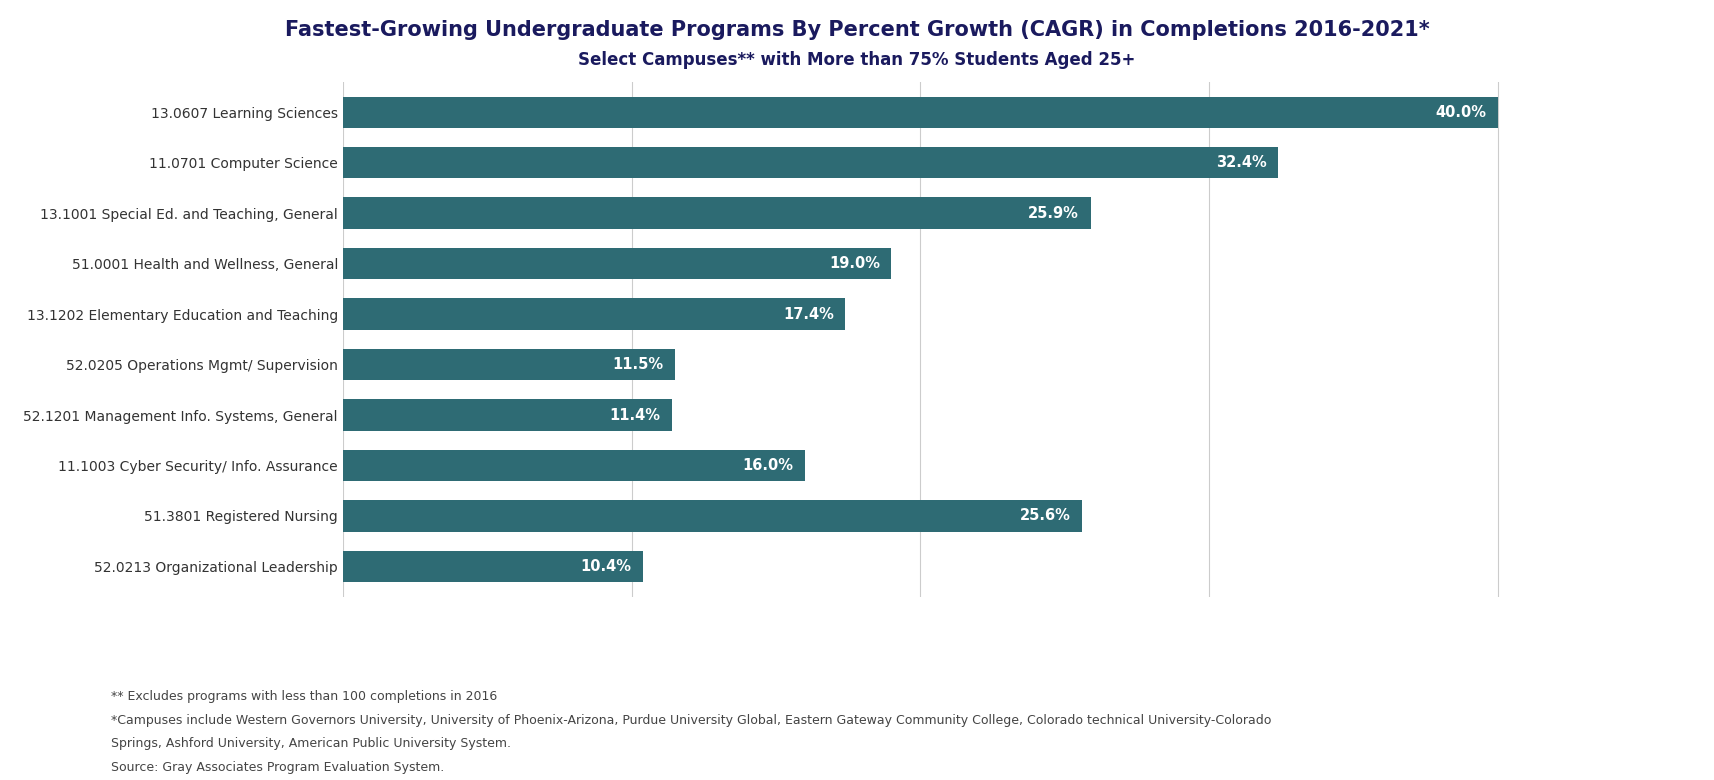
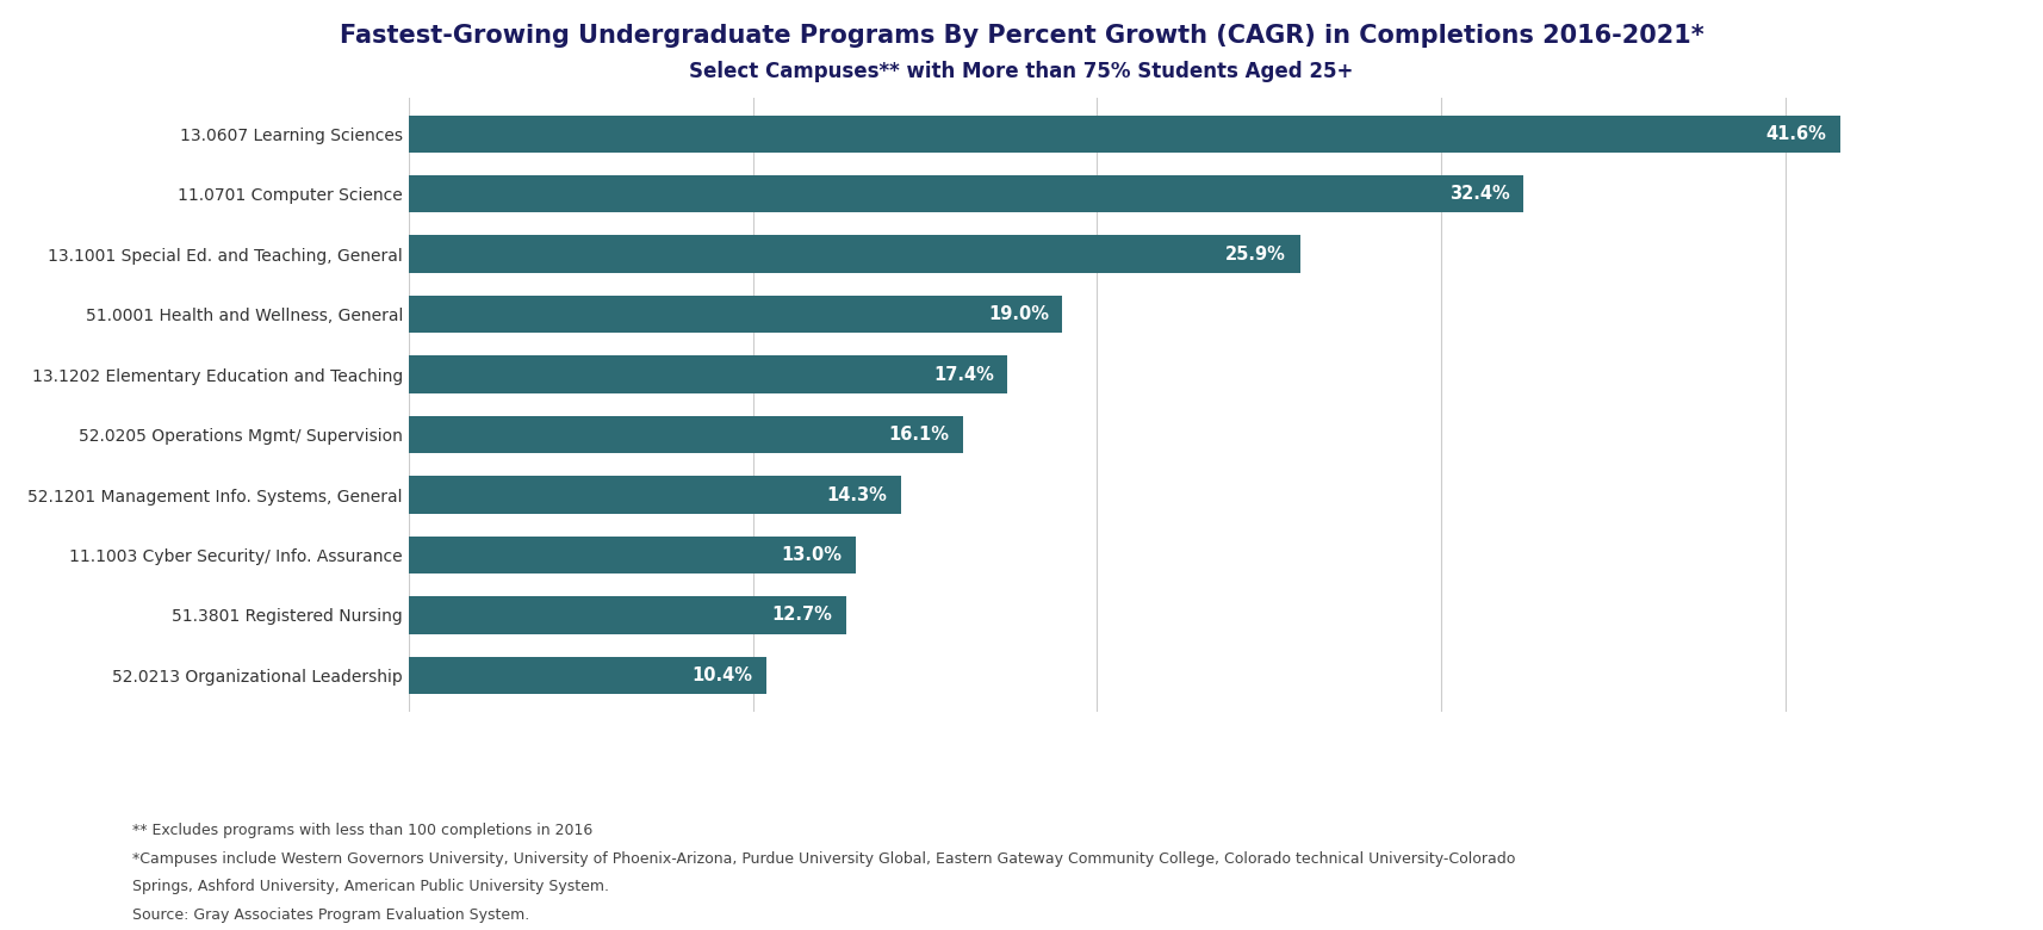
13.0607 Learning Sciences: 40.0% -> 41.6%
52.0205 Operations Mgmt/ Supervision: 11.5% -> 16.1%
52.1201 Management Info. Systems, General: 11.4% -> 14.3%
11.1003 Cyber Security/ Info. Assurance: 16.0% -> 13.0%
51.3801 Registered Nursing: 25.6% -> 12.7%
